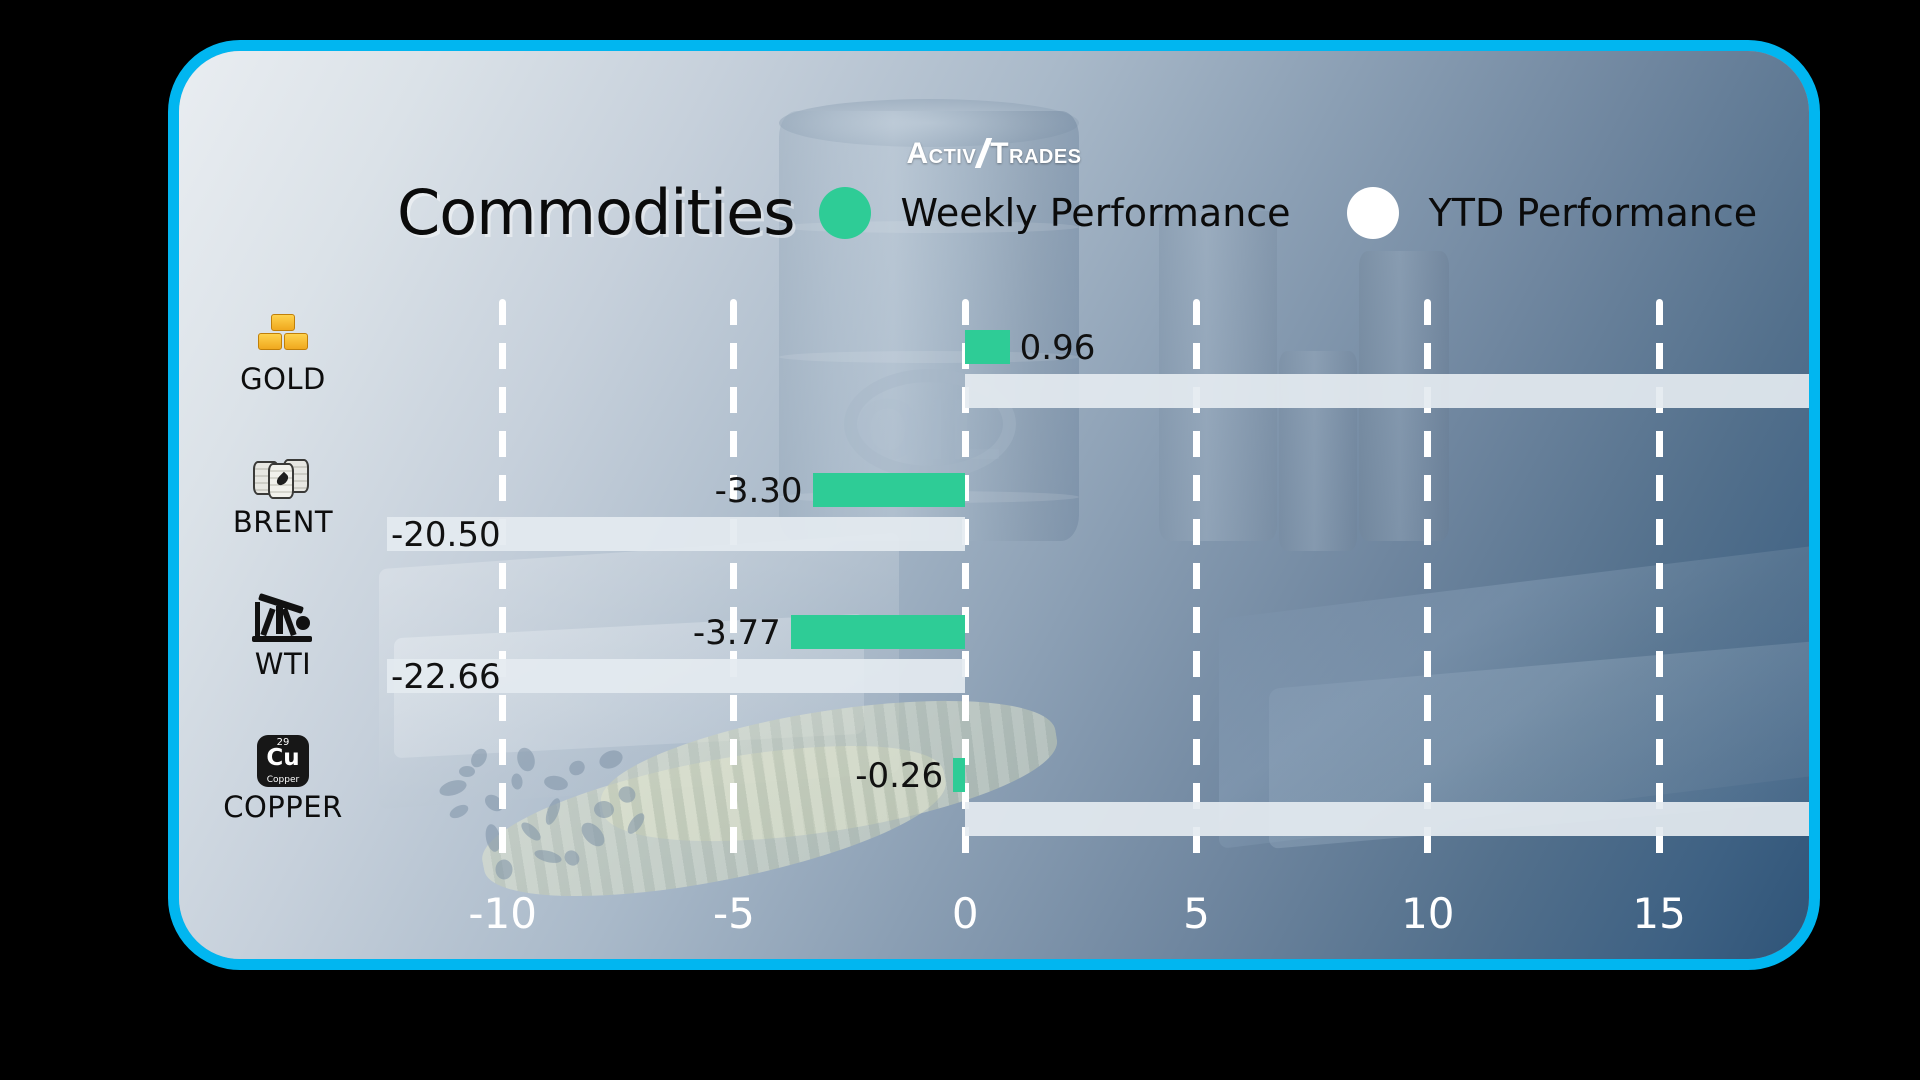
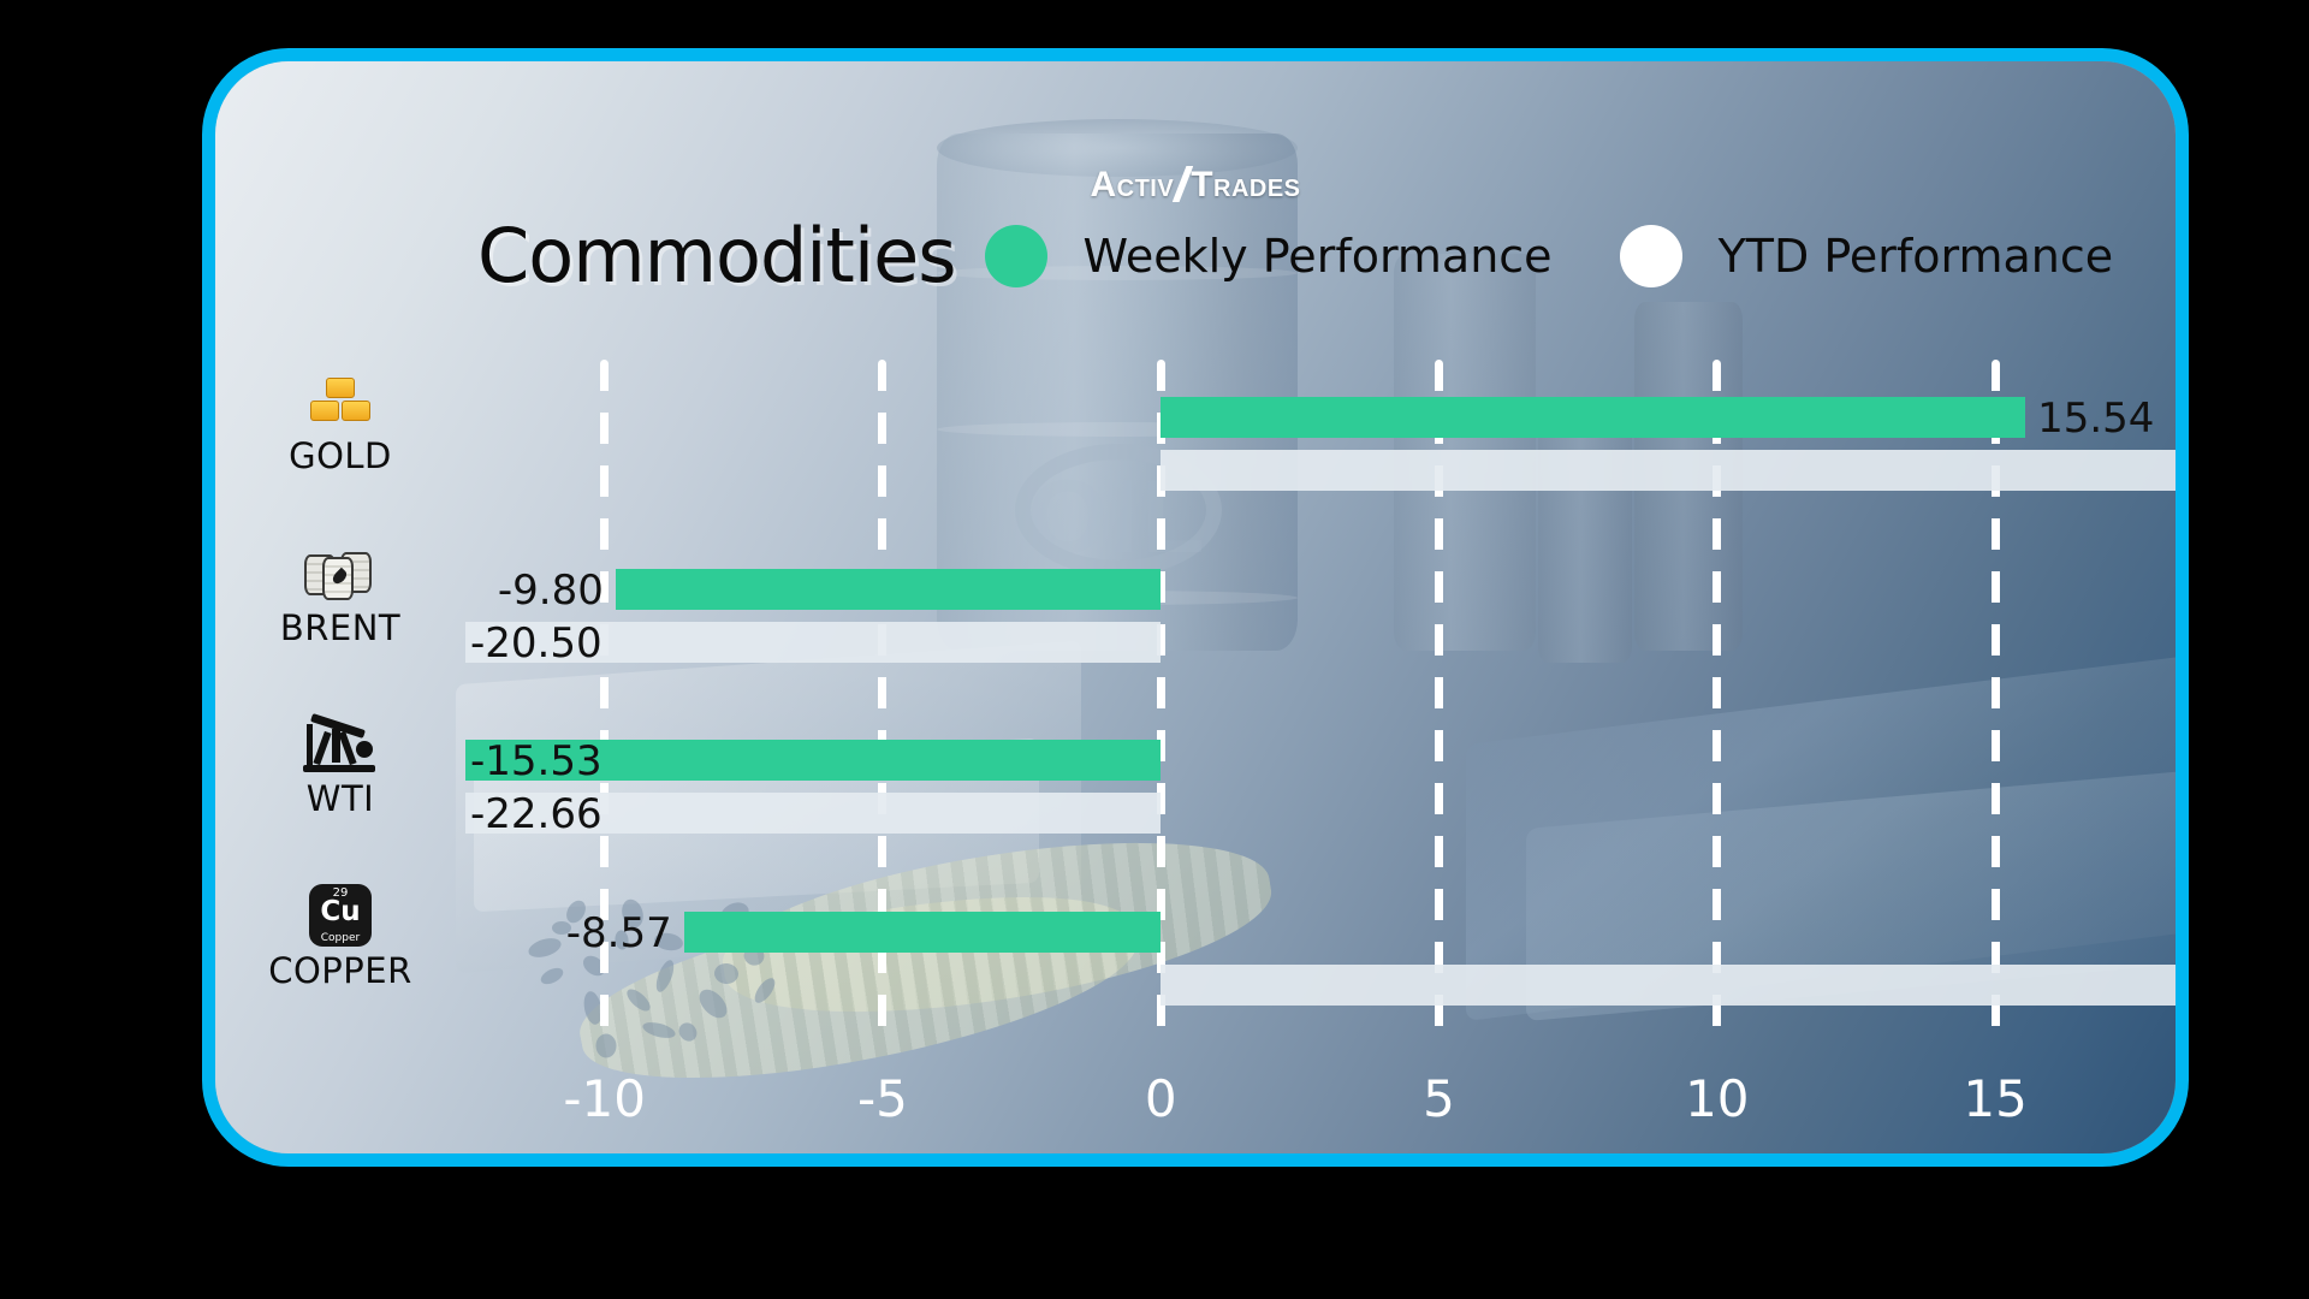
Weekly Performance/GOLD: 0.96 -> 15.54
Weekly Performance/BRENT: -3.30 -> -9.80
Weekly Performance/WTI: -3.77 -> -15.53
Weekly Performance/COPPER: -0.26 -> -8.57
